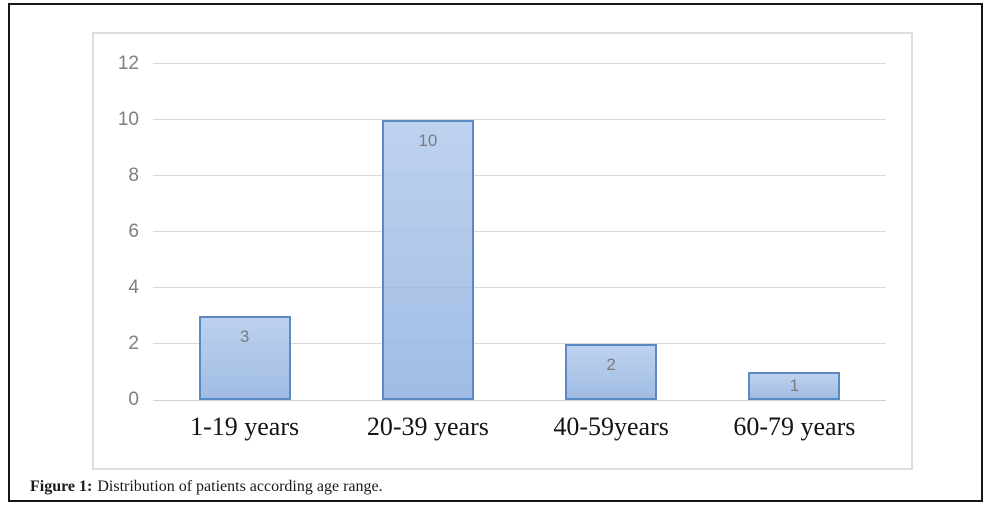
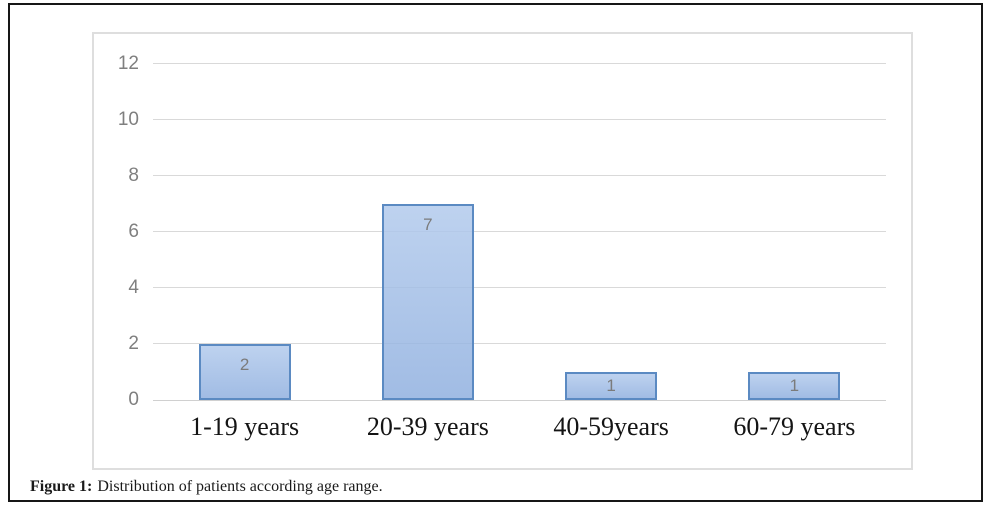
1-19 years: 3 -> 2
20-39 years: 10 -> 7
40-59years: 2 -> 1
